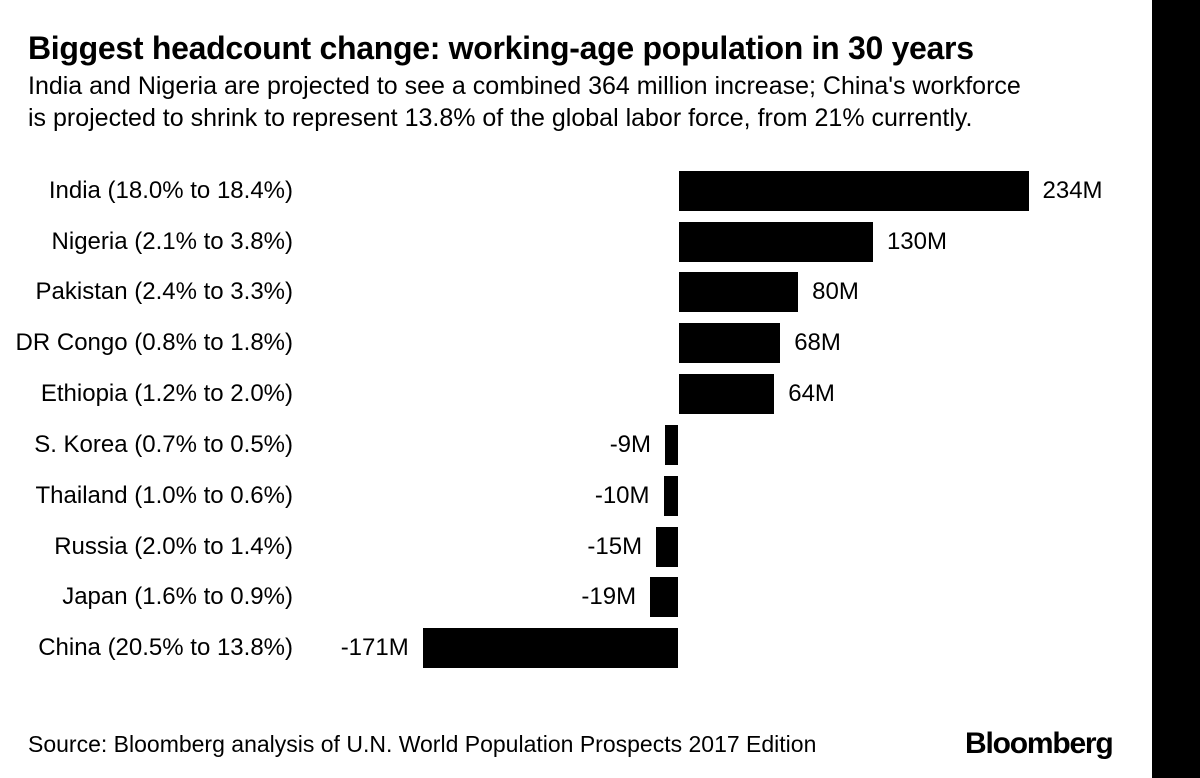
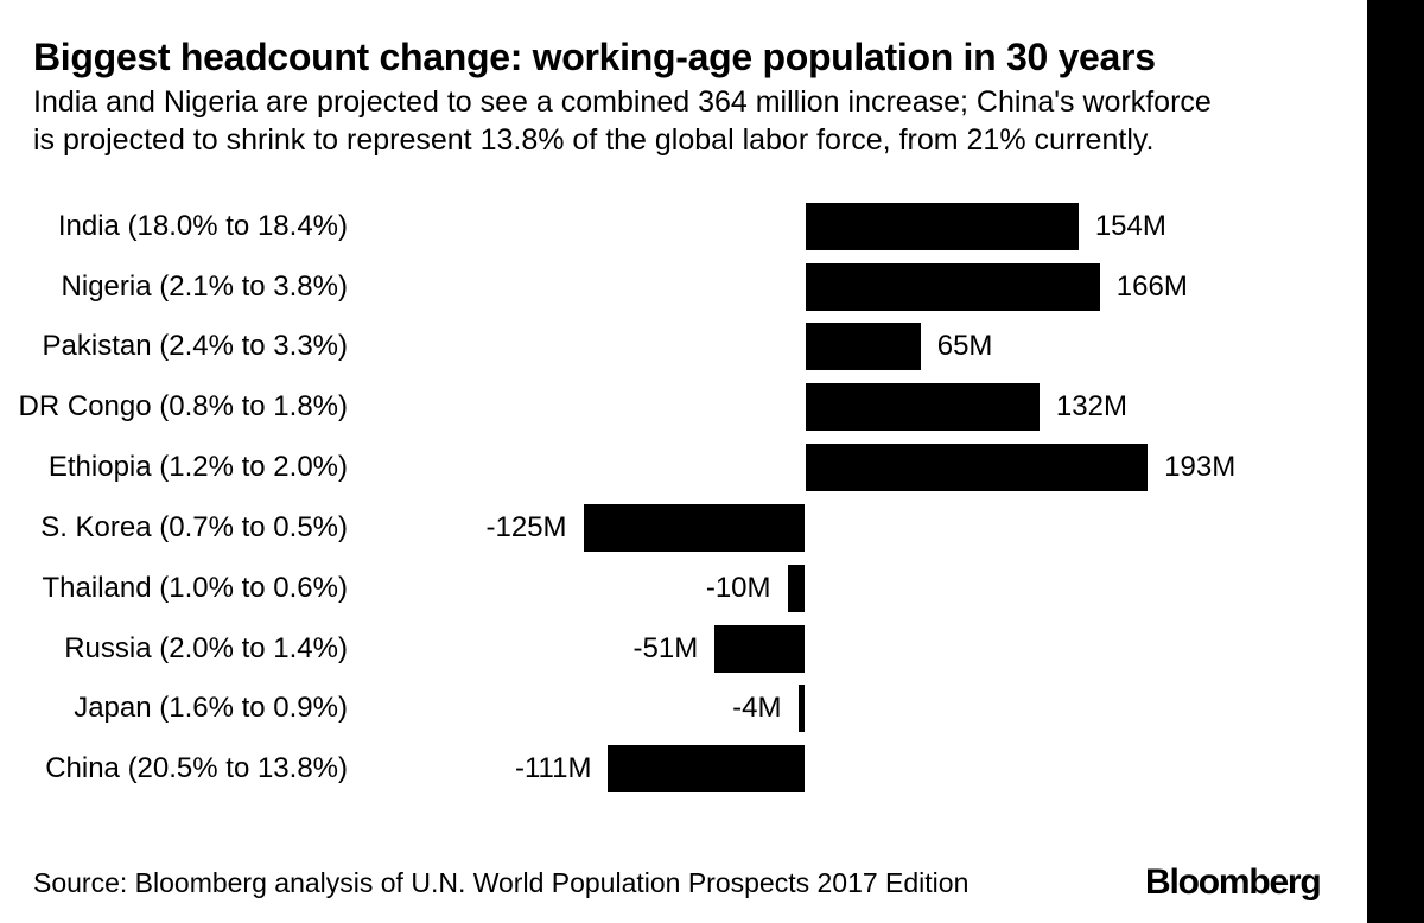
India (18.0% to 18.4%): 234M -> 154M
Nigeria (2.1% to 3.8%): 130M -> 166M
Pakistan (2.4% to 3.3%): 80M -> 65M
DR Congo (0.8% to 1.8%): 68M -> 132M
Ethiopia (1.2% to 2.0%): 64M -> 193M
S. Korea (0.7% to 0.5%): -9M -> -125M
Russia (2.0% to 1.4%): -15M -> -51M
Japan (1.6% to 0.9%): -19M -> -4M
China (20.5% to 13.8%): -171M -> -111M
